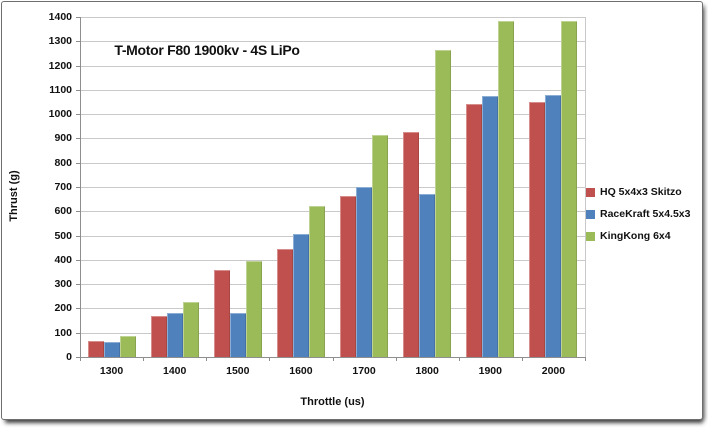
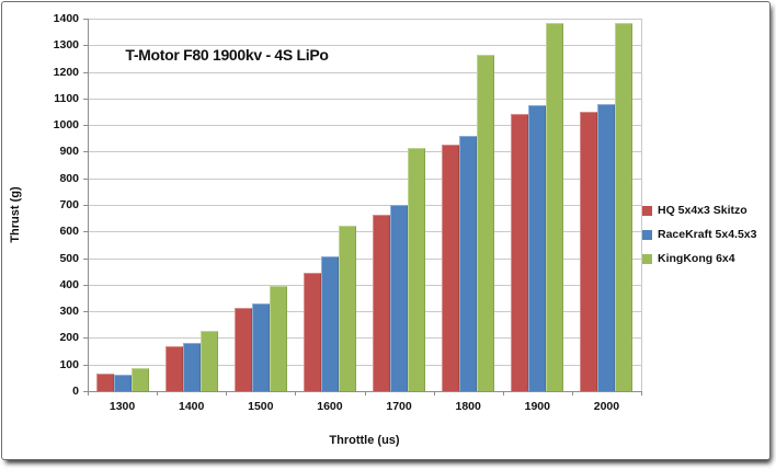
HQ 5x4x3 Skitzo/1500: 360 -> 320
RaceKraft 5x4.5x3/1500: 180 -> 330
RaceKraft 5x4.5x3/1800: 670 -> 960
